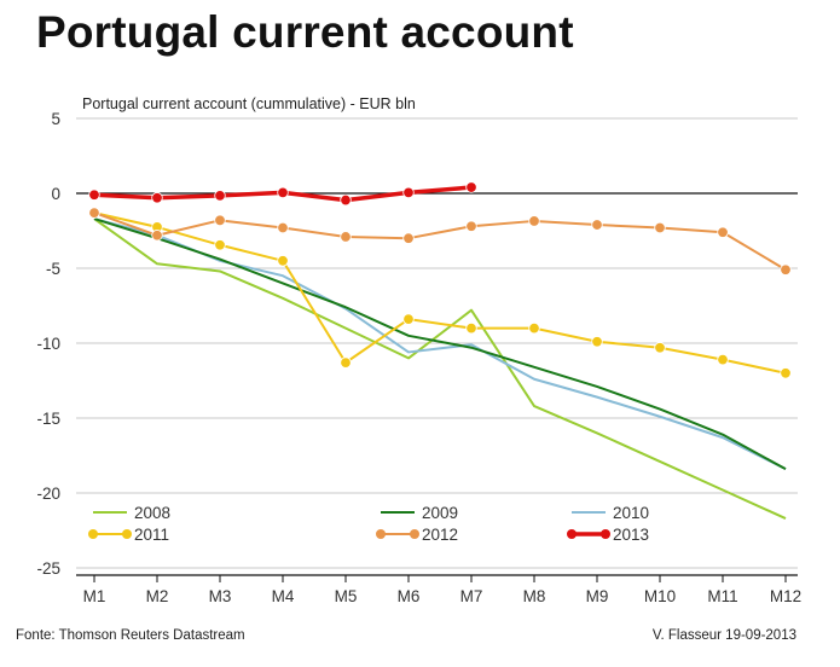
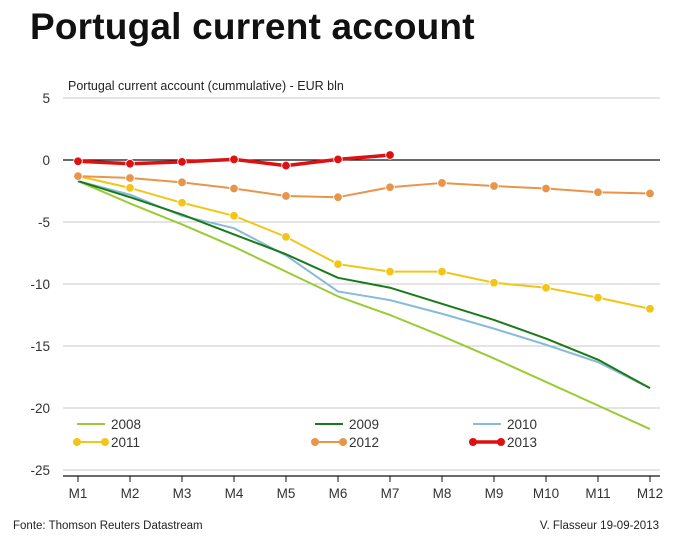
2008/M2: -4.7 -> -3.5
2012/M2: -2.8 -> -1.4
2011/M5: -11.3 -> -6.2
2008/M7: -7.8 -> -12.5
2010/M7: -10.1 -> -11.3
2012/M12: -5.1 -> -2.7
